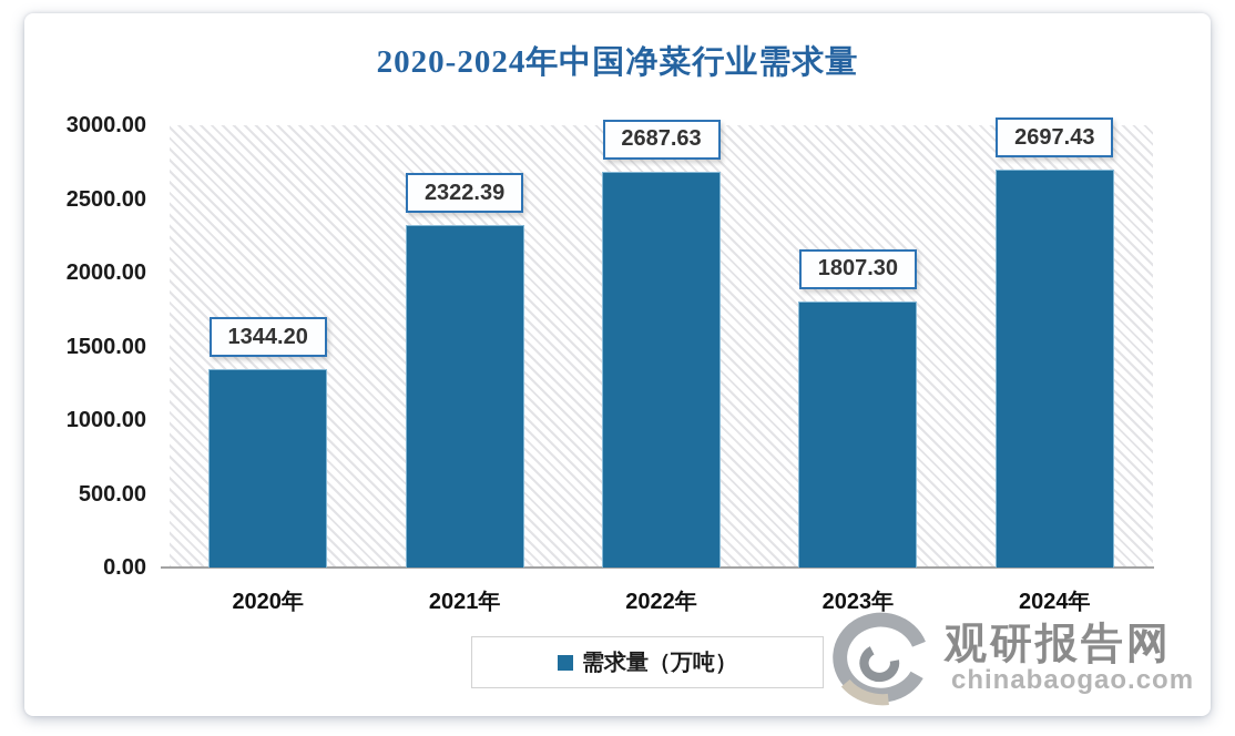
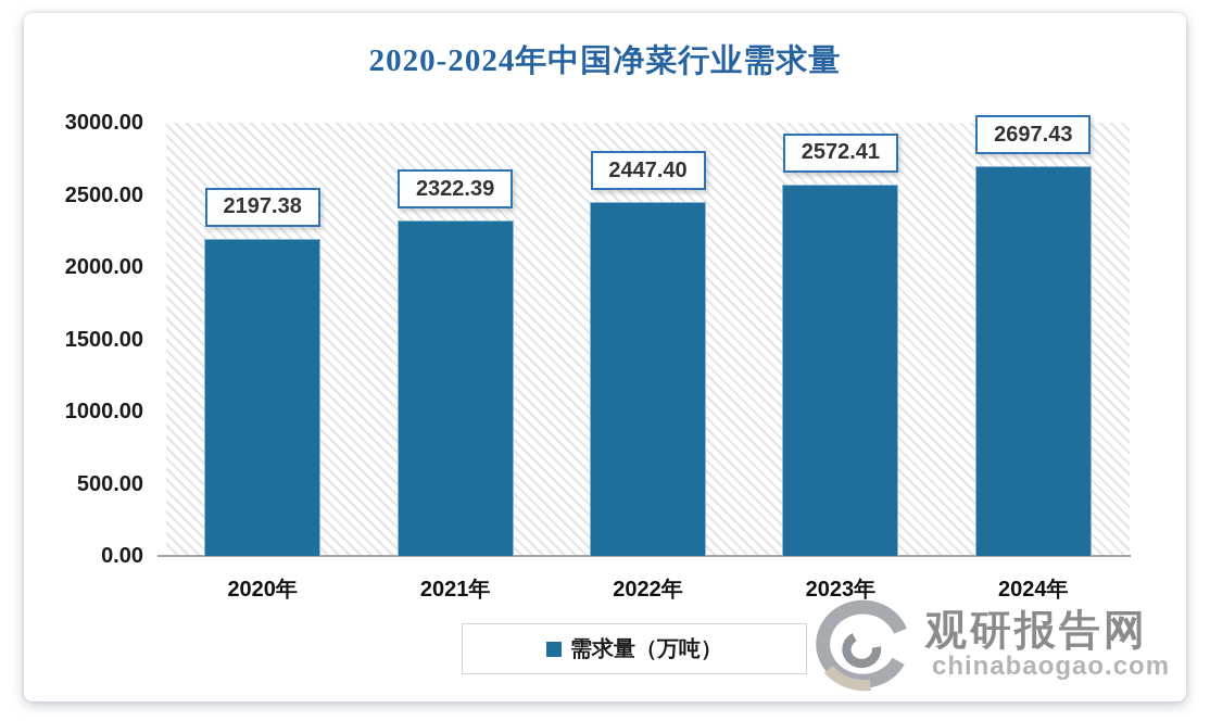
2020年: 1344.20 -> 2197.38
2022年: 2687.63 -> 2447.40
2023年: 1807.30 -> 2572.41
